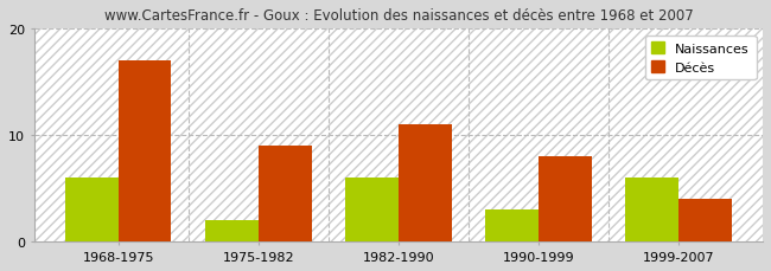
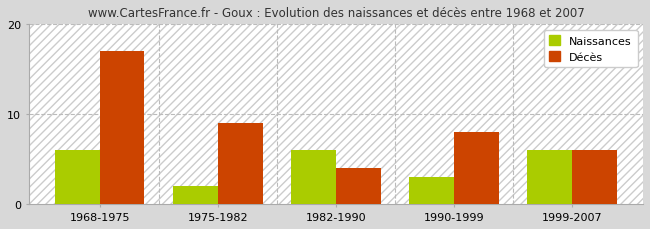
Décès/1982-1990: 11 -> 4
Décès/1999-2007: 4 -> 6
